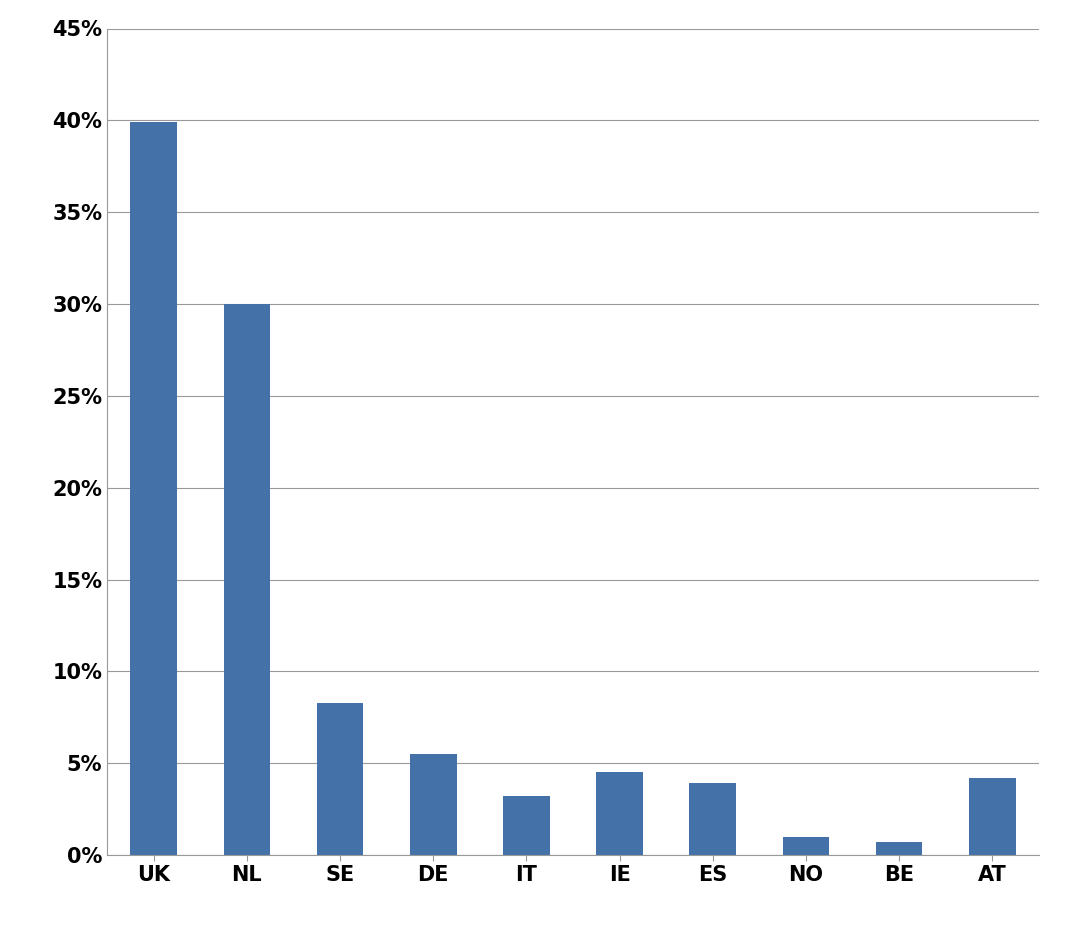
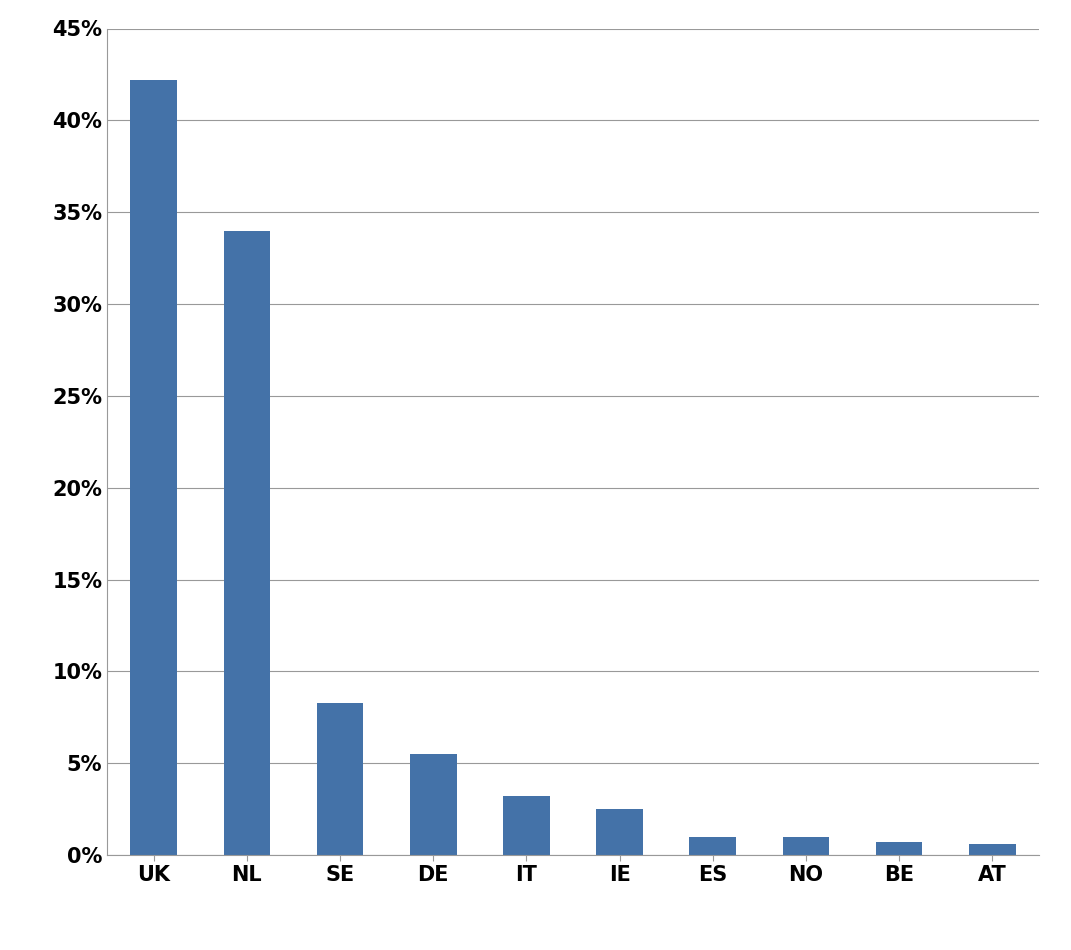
UK: 39.9% -> 42.2%
NL: 30.0% -> 34.0%
IE: 4.5% -> 2.5%
ES: 3.9% -> 1.0%
AT: 4.2% -> 0.6%
